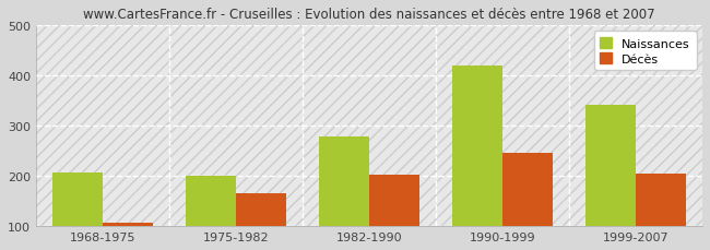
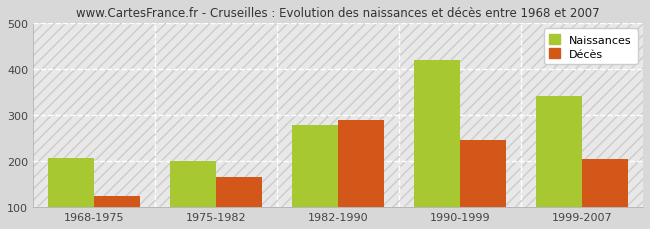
Décès/1968-1975: 108 -> 125
Décès/1982-1990: 202 -> 290
